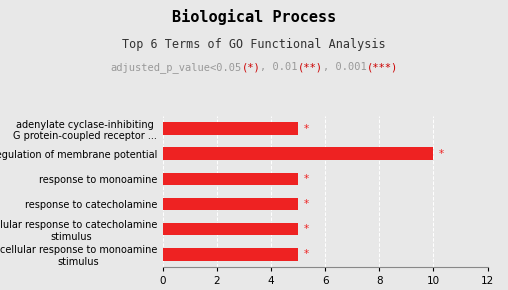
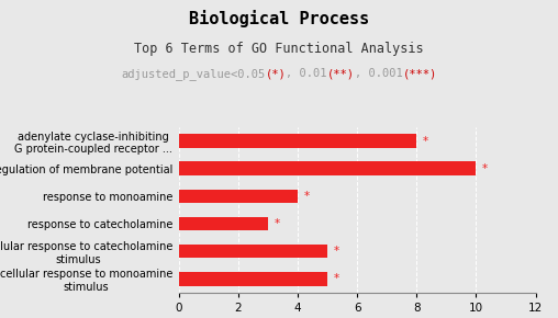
adenylate cyclase-inhibiting G protein-coupled receptor ...: 5 -> 8
response to monoamine: 5 -> 4
response to catecholamine: 5 -> 3
